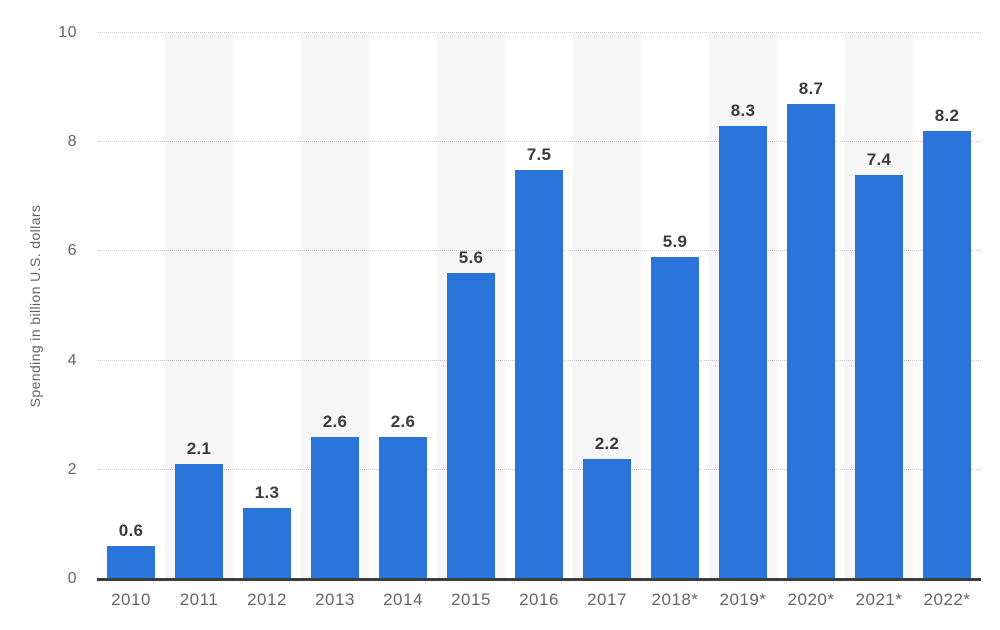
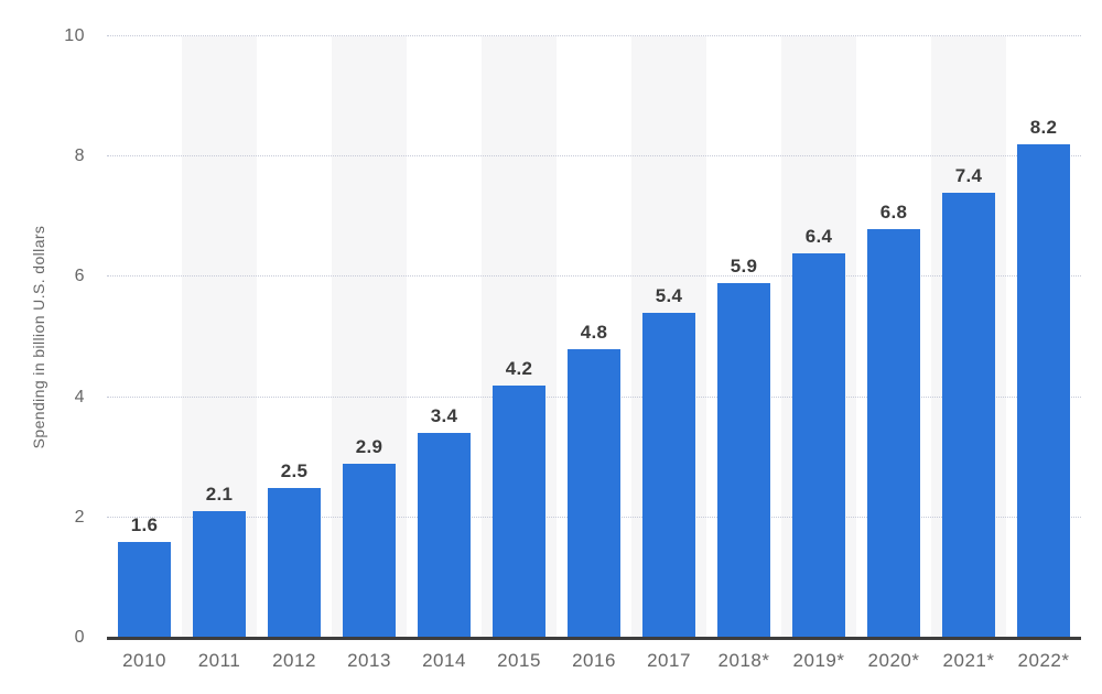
2010: 0.6 -> 1.6
2012: 1.3 -> 2.5
2013: 2.6 -> 2.9
2014: 2.6 -> 3.4
2015: 5.6 -> 4.2
2016: 7.5 -> 4.8
2017: 2.2 -> 5.4
2019*: 8.3 -> 6.4
2020*: 8.7 -> 6.8
